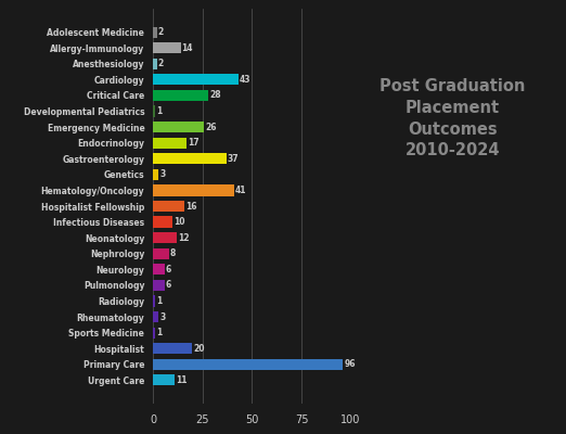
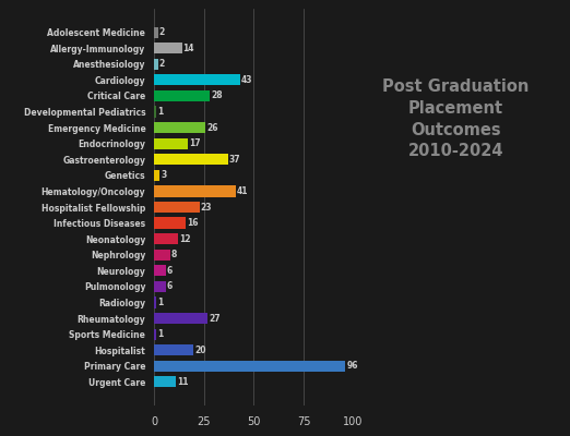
Hospitalist Fellowship: 16 -> 23
Infectious Diseases: 10 -> 16
Rheumatology: 3 -> 27
